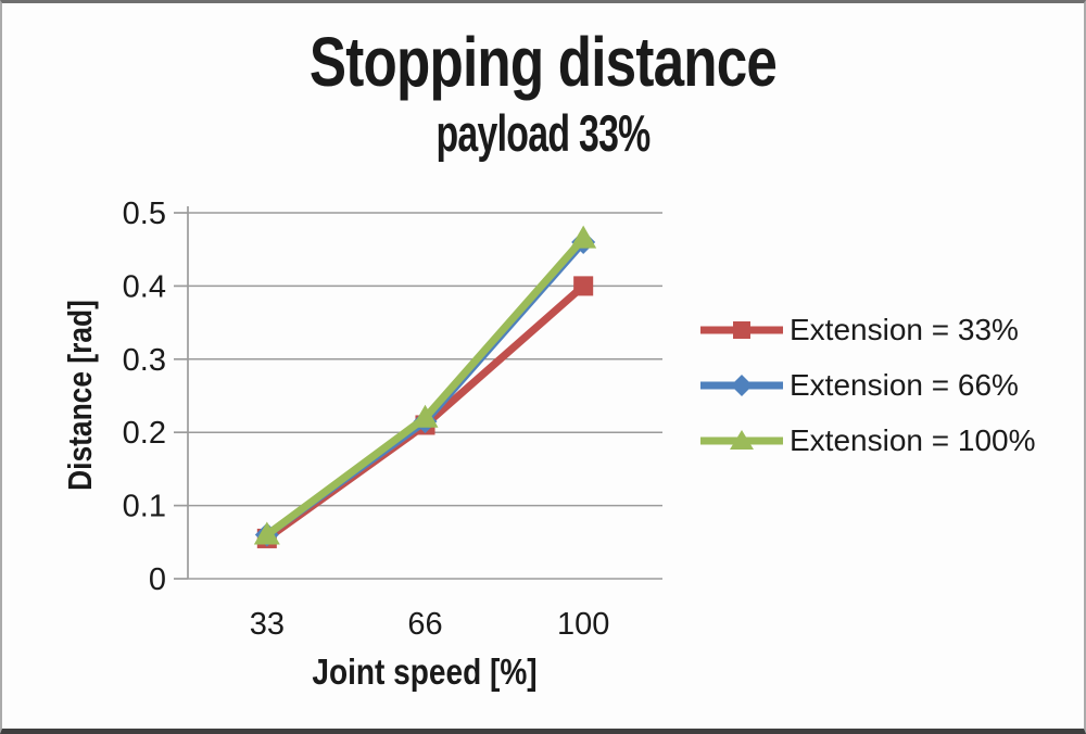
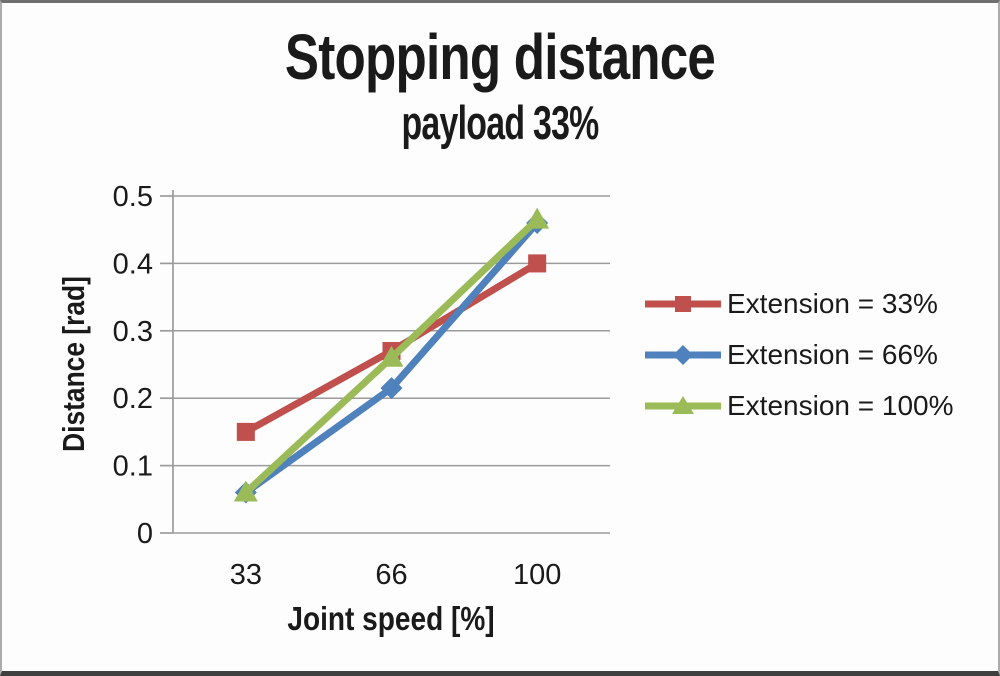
Extension = 33%/33: 0.06 -> 0.15
Extension = 33%/66: 0.21 -> 0.27
Extension = 100%/66: 0.22 -> 0.26
